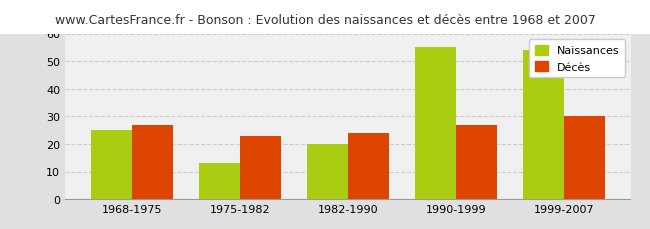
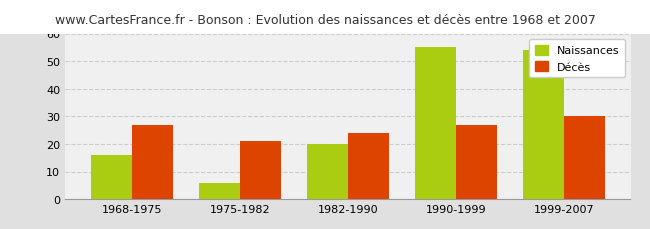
Naissances/1968-1975: 25 -> 16
Naissances/1975-1982: 13 -> 6
Décès/1975-1982: 23 -> 21
